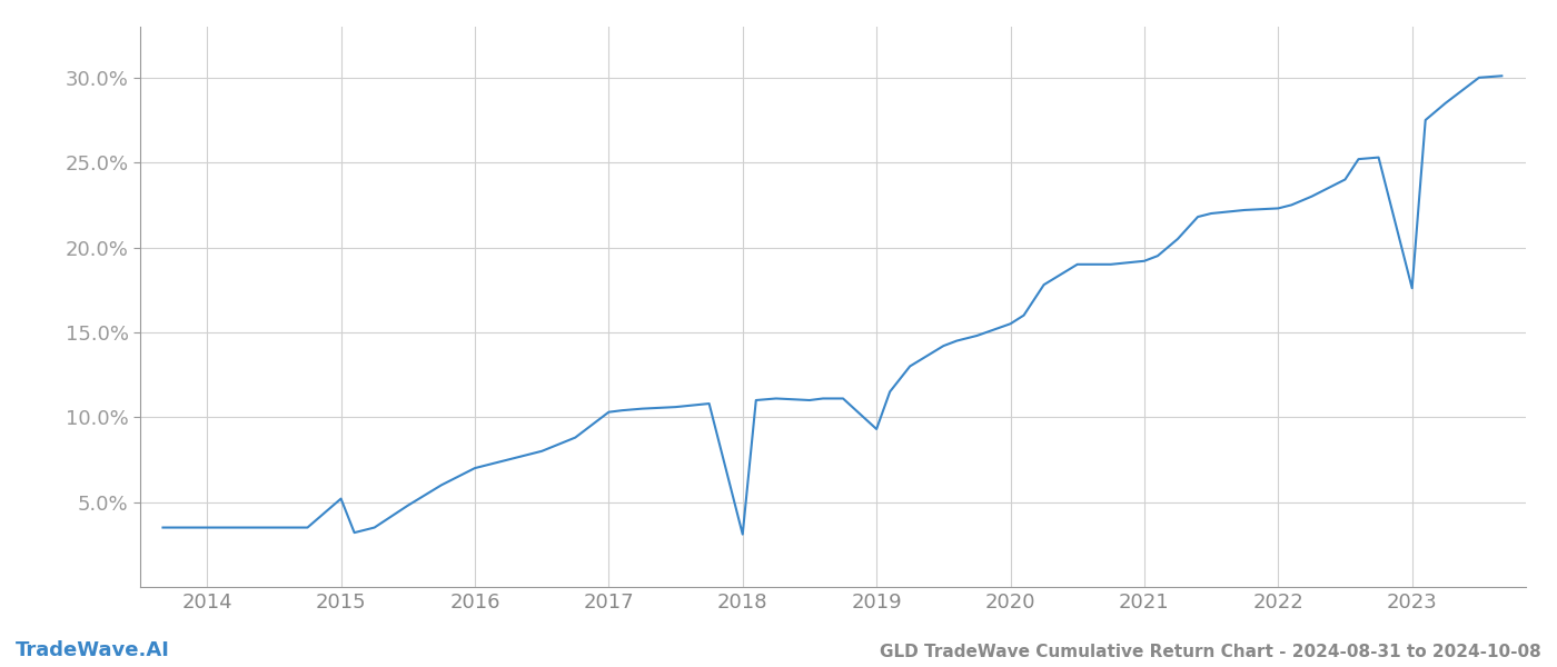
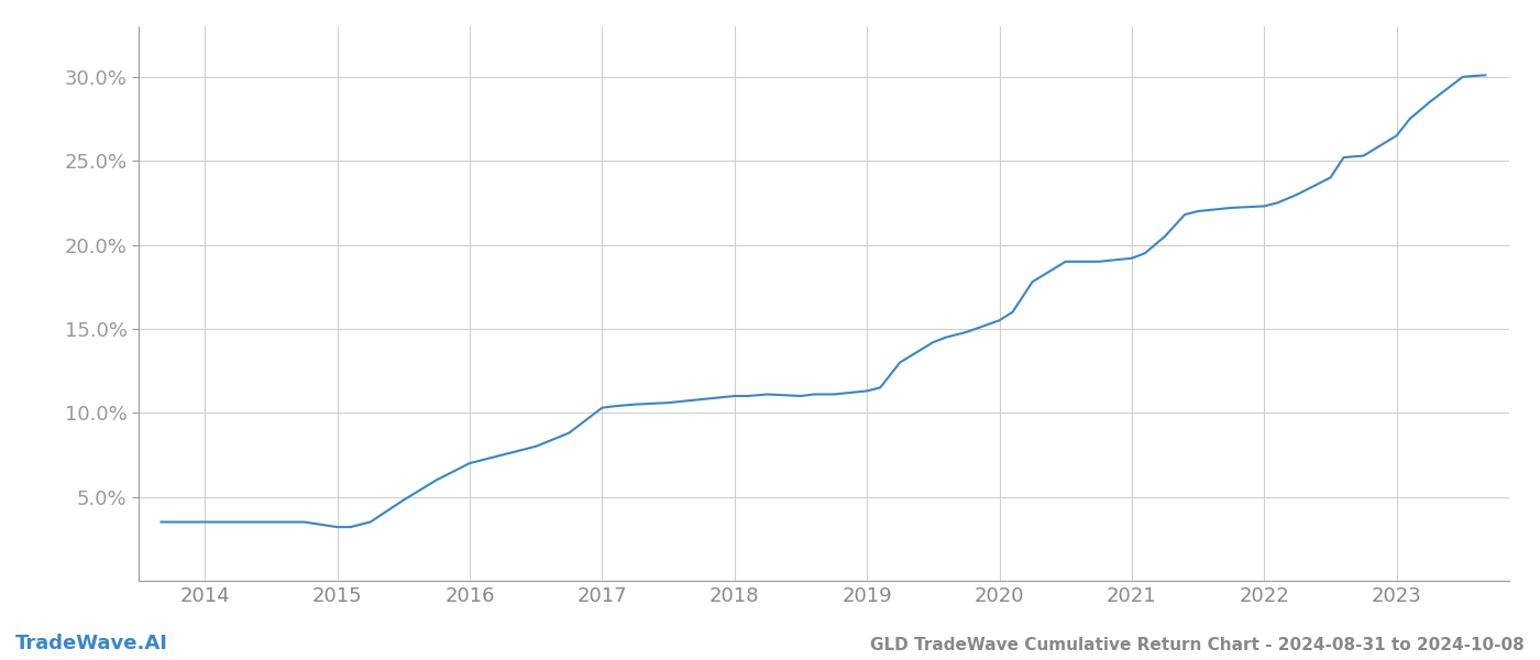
2015: 5.2% -> 3.2%
2018: 3.1% -> 11.0%
2019: 9.3% -> 11.3%
2023: 17.6% -> 26.5%
